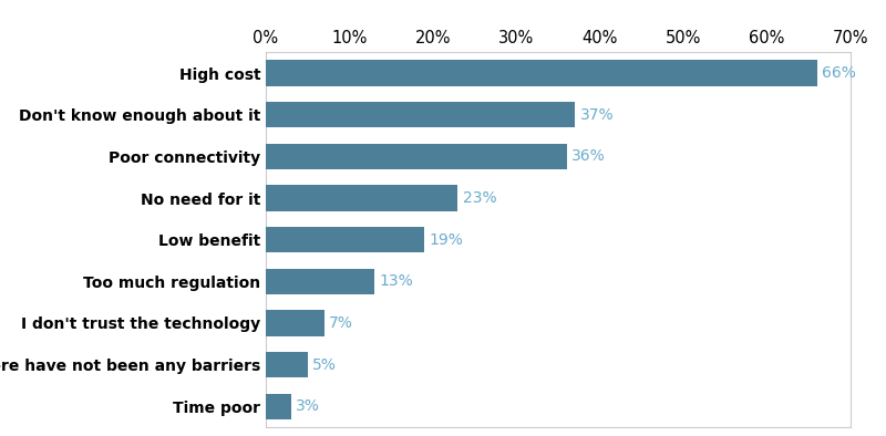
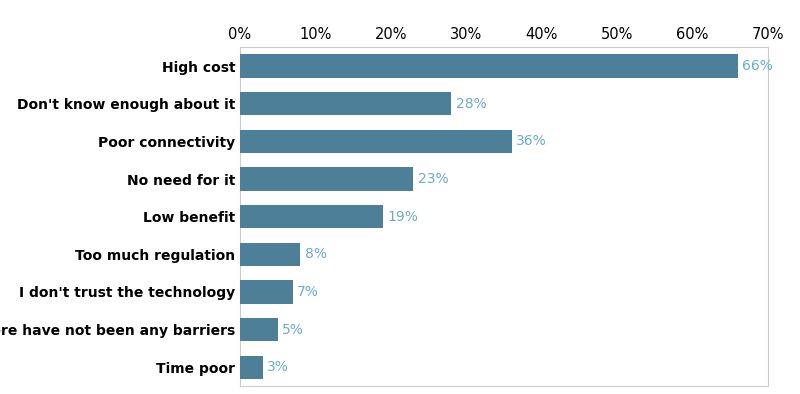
Don't know enough about it: 37% -> 28%
Too much regulation: 13% -> 8%
